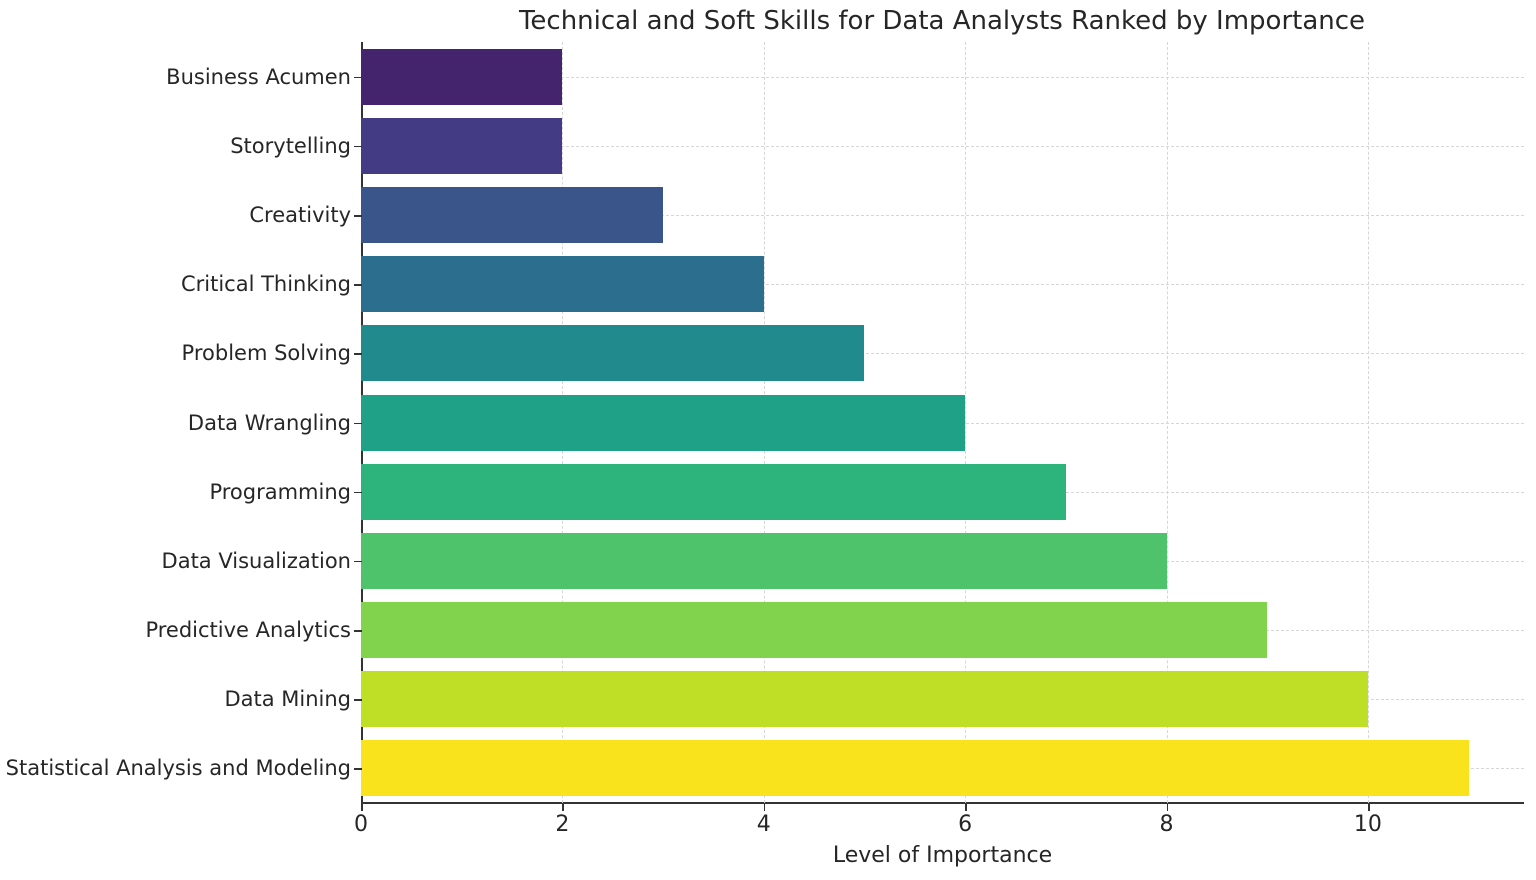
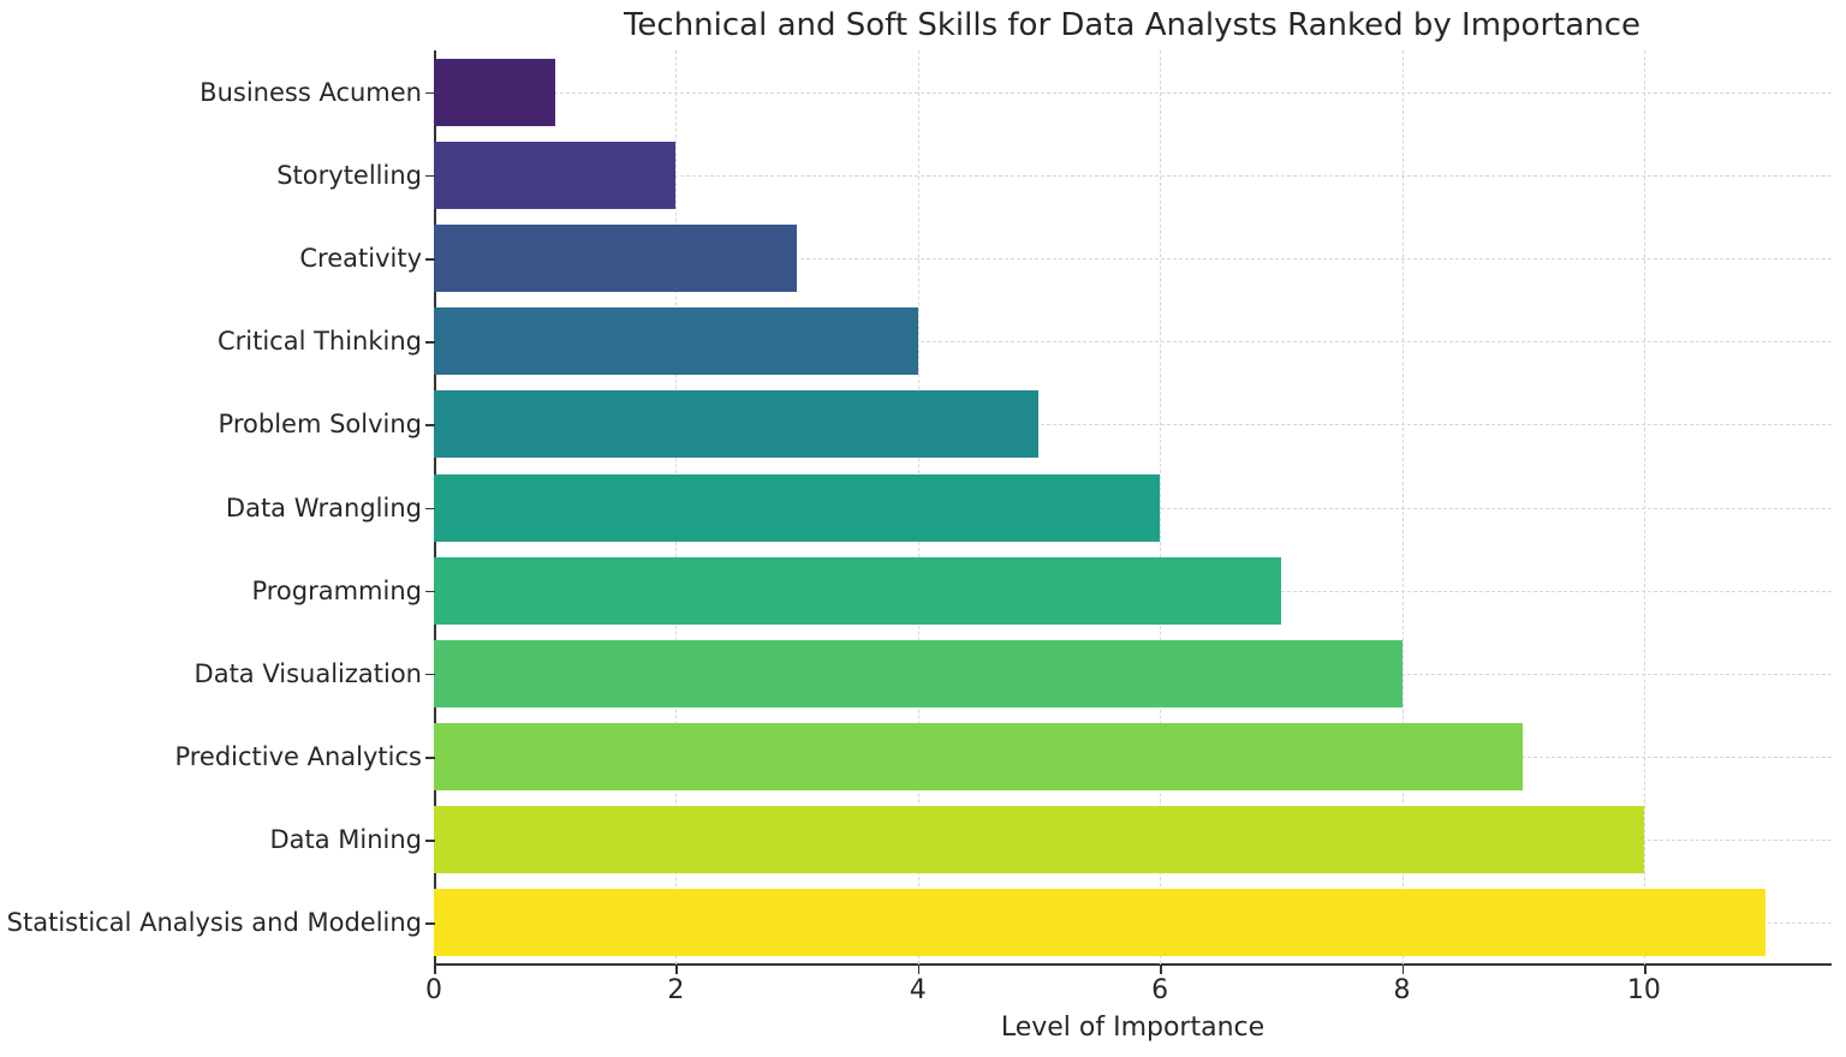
Business Acumen: 2 -> 1
